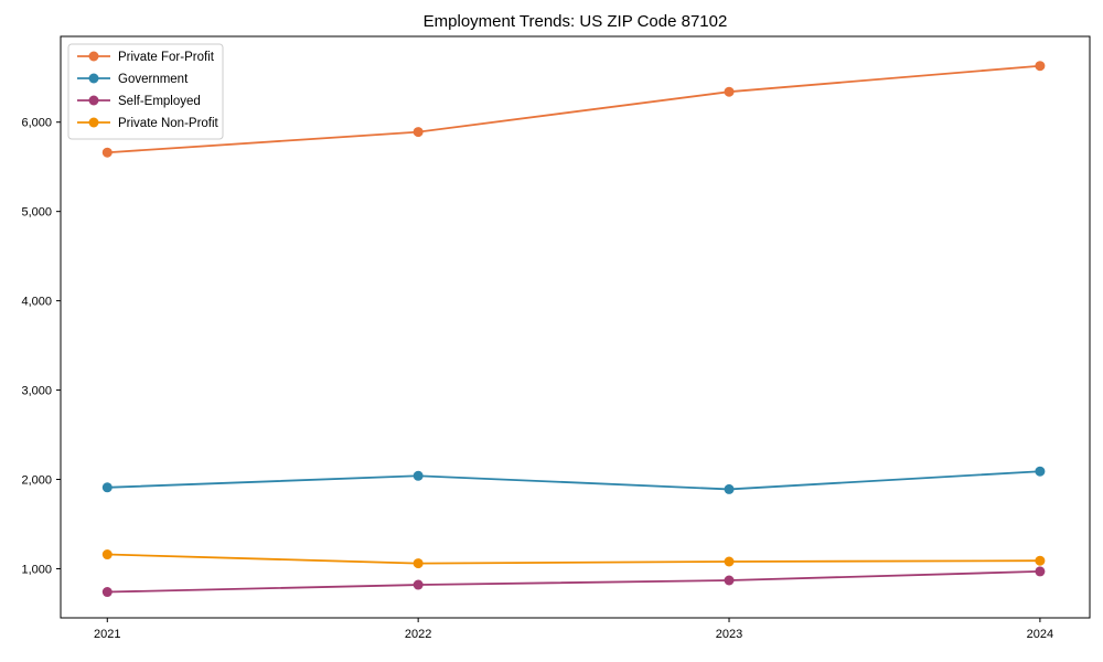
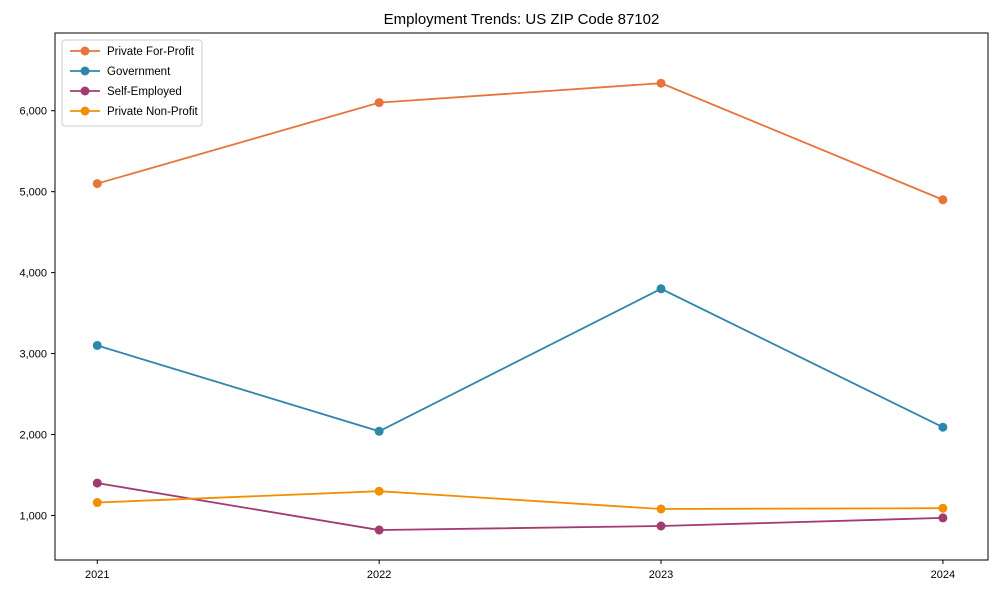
Private For-Profit/2021: 5700 -> 5100
Government/2021: 1900 -> 3100
Self-Employed/2021: 700 -> 1400
Private For-Profit/2022: 5900 -> 6100
Private Non-Profit/2022: 1100 -> 1300
Government/2023: 1900 -> 3800
Private For-Profit/2024: 6600 -> 4900
